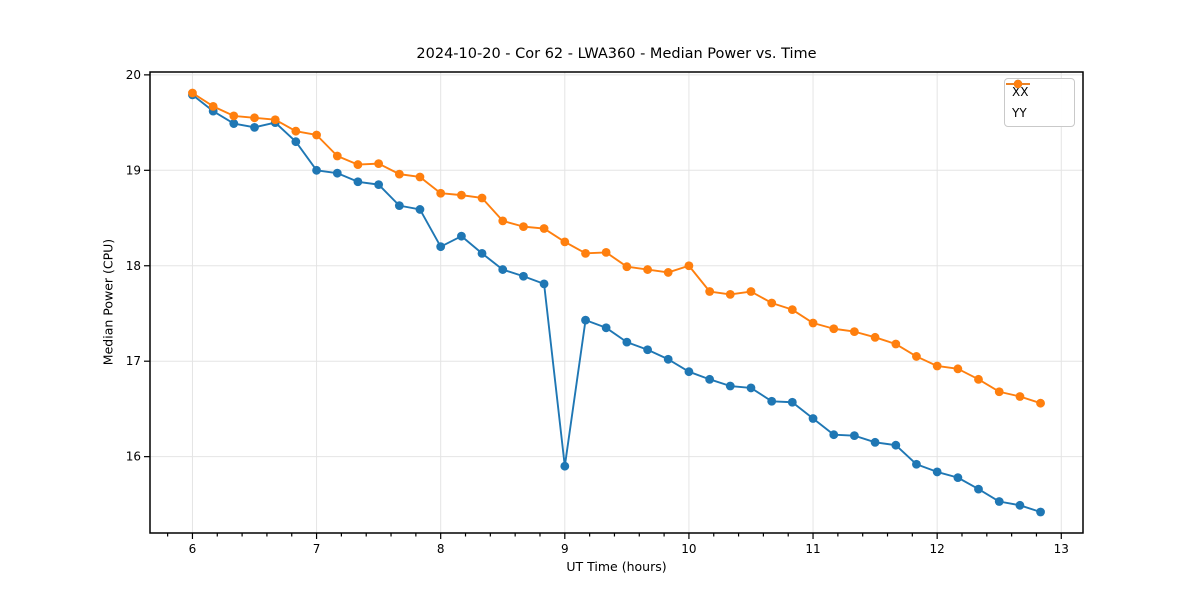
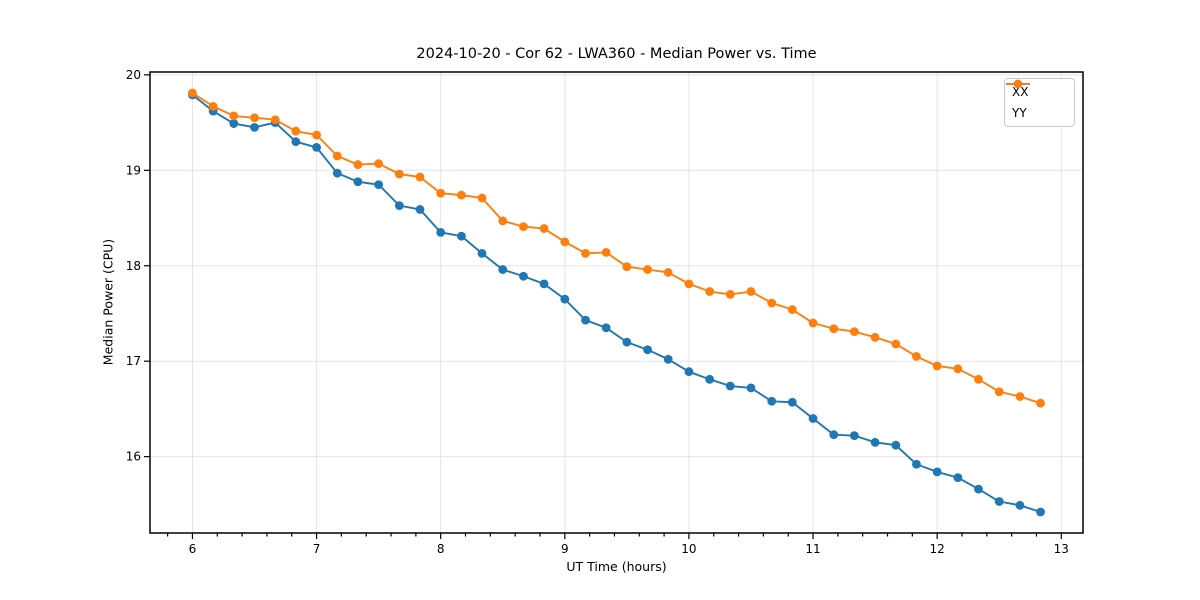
XX/7: 19.0 -> 19.2
XX/8: 18.2 -> 18.4
XX/9: 15.9 -> 17.6
YY/10: 18.0 -> 17.8
